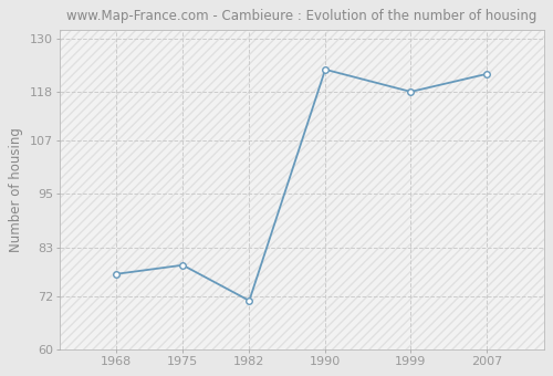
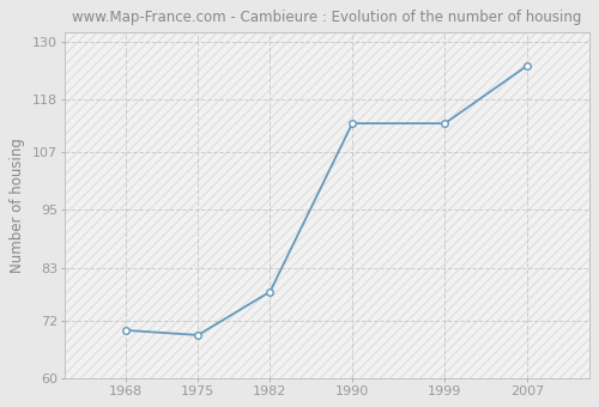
1968: 77 -> 70
1975: 79 -> 69
1982: 71 -> 78
1990: 123 -> 113
1999: 118 -> 113
2007: 122 -> 125
